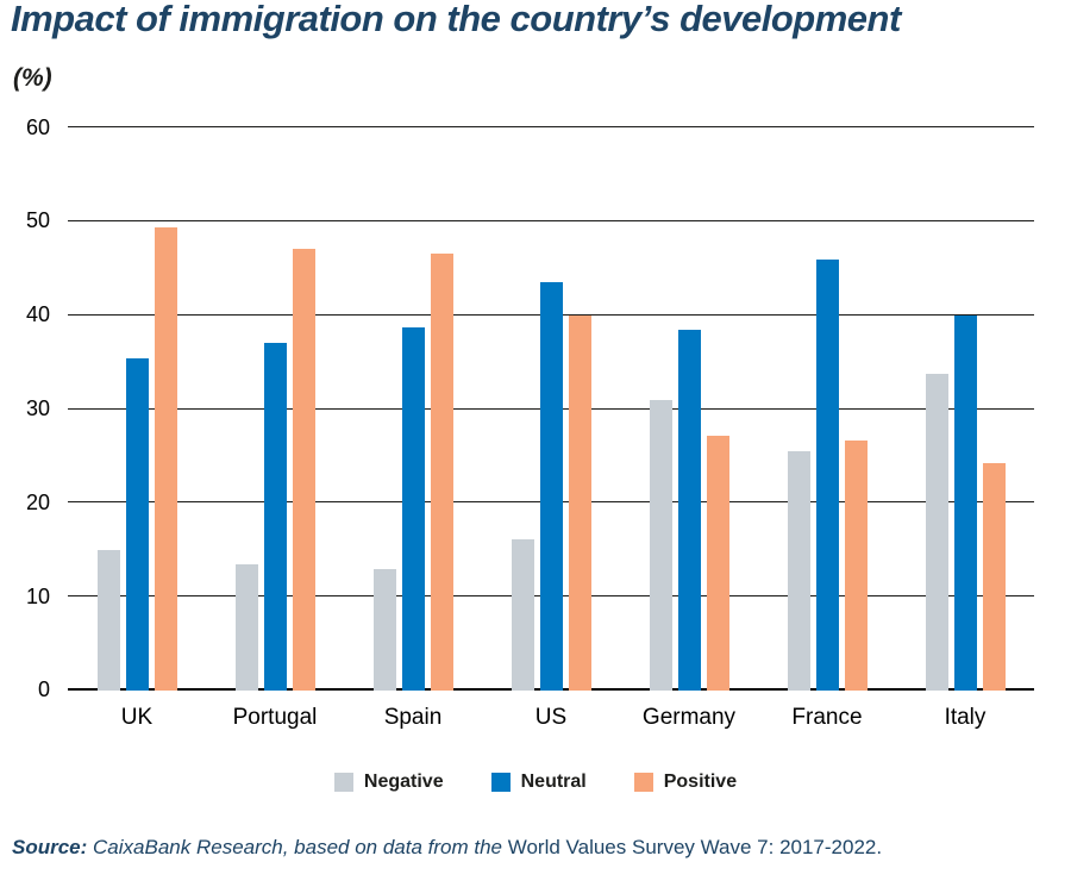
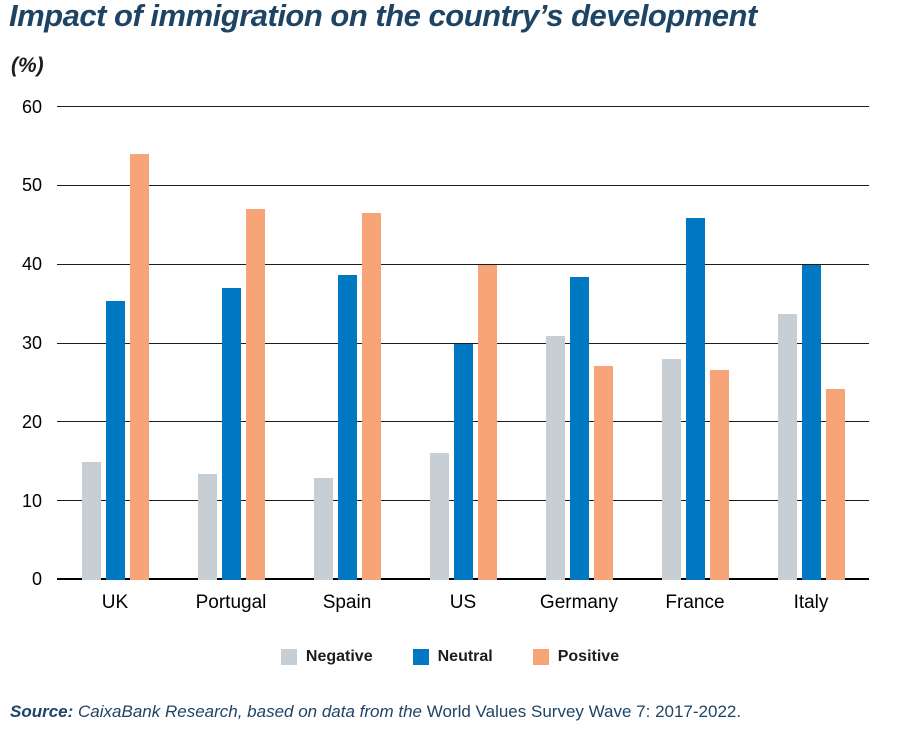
Positive/UK: 49 -> 54
Neutral/US: 44 -> 30
Negative/France: 26 -> 28
